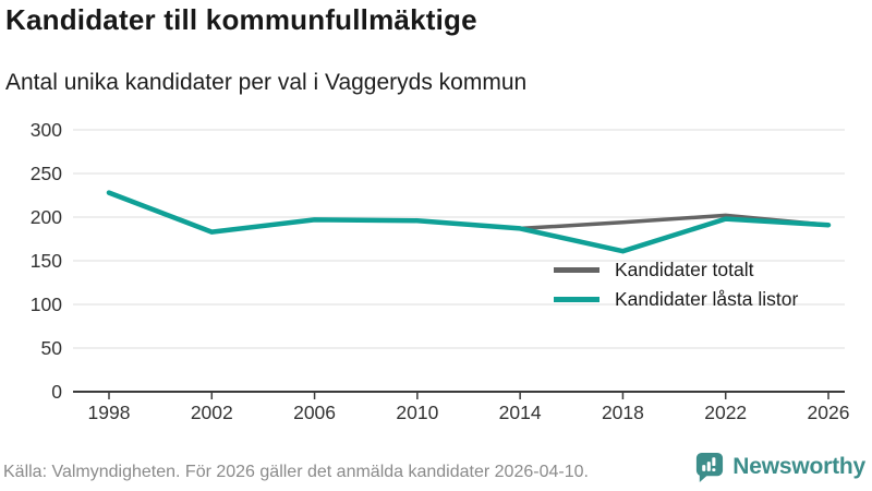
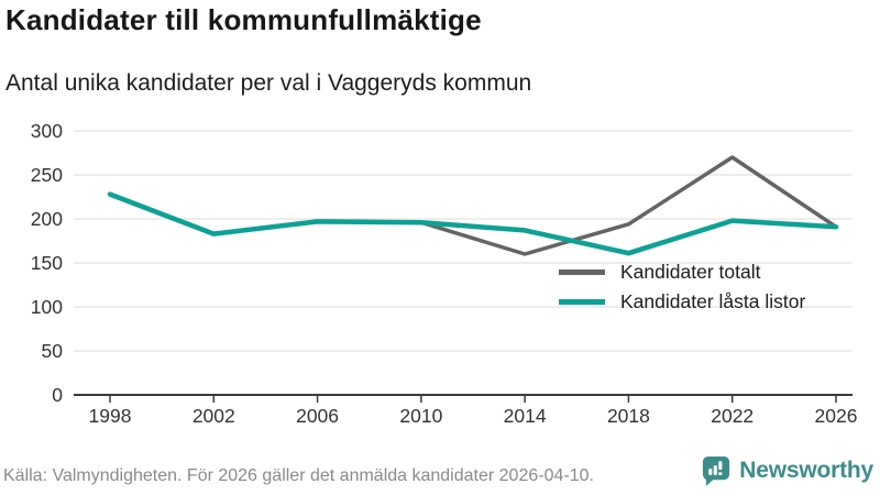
Kandidater totalt/2014: 190 -> 160
Kandidater totalt/2022: 200 -> 270
